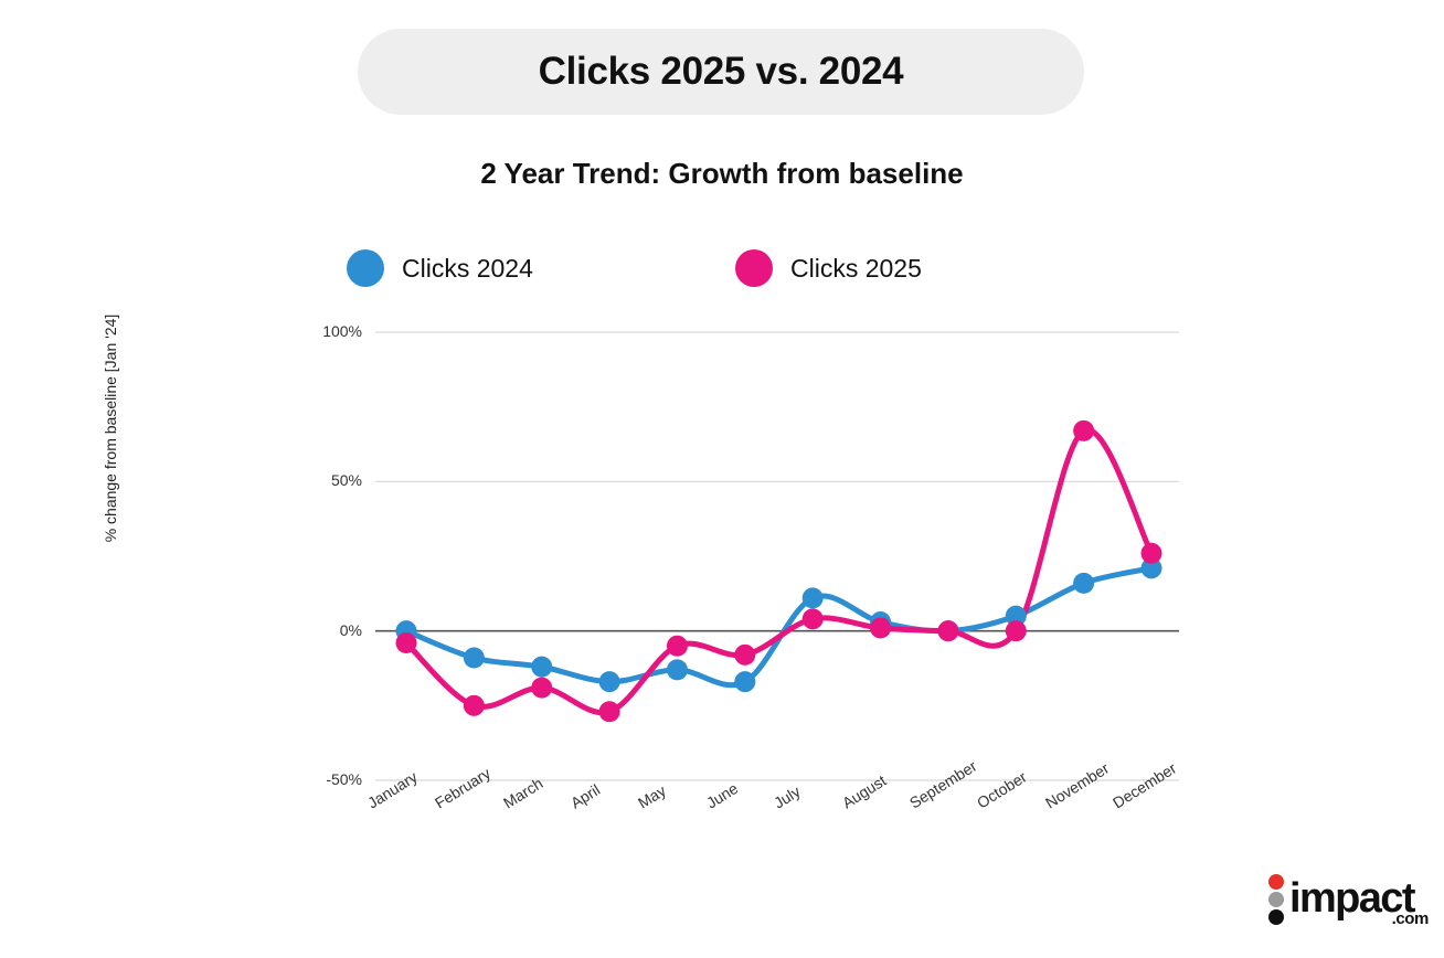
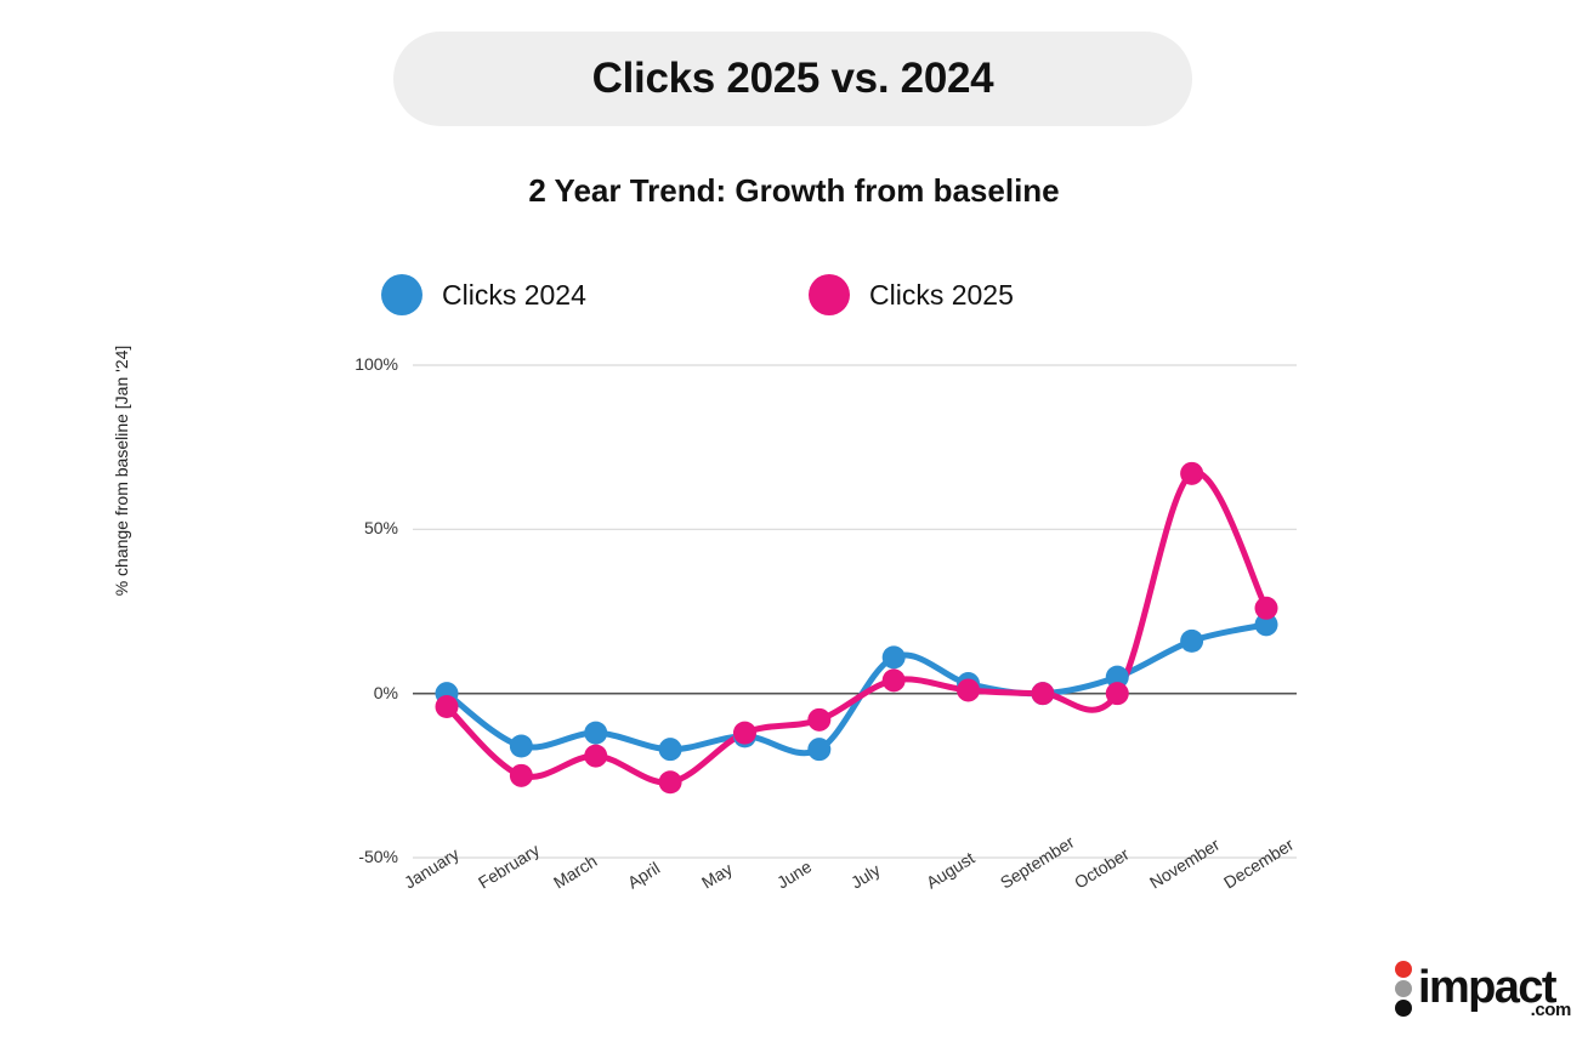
Clicks 2024/February: -9% -> -16%
Clicks 2025/May: -5% -> -12%
